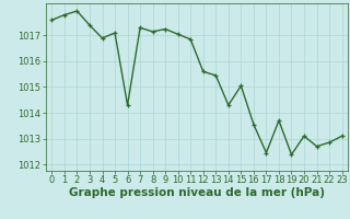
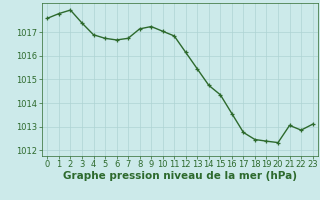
5: 1017.10 -> 1016.75
6: 1014.30 -> 1016.68
7: 1017.30 -> 1016.75
12: 1015.60 -> 1016.15
14: 1014.30 -> 1014.75
15: 1015.05 -> 1014.35
17: 1012.45 -> 1012.75
18: 1013.70 -> 1012.45
20: 1013.10 -> 1012.32
21: 1012.70 -> 1013.05
